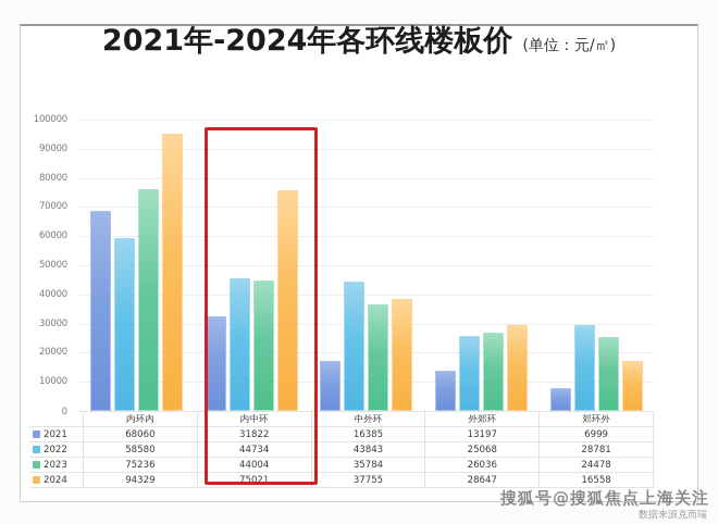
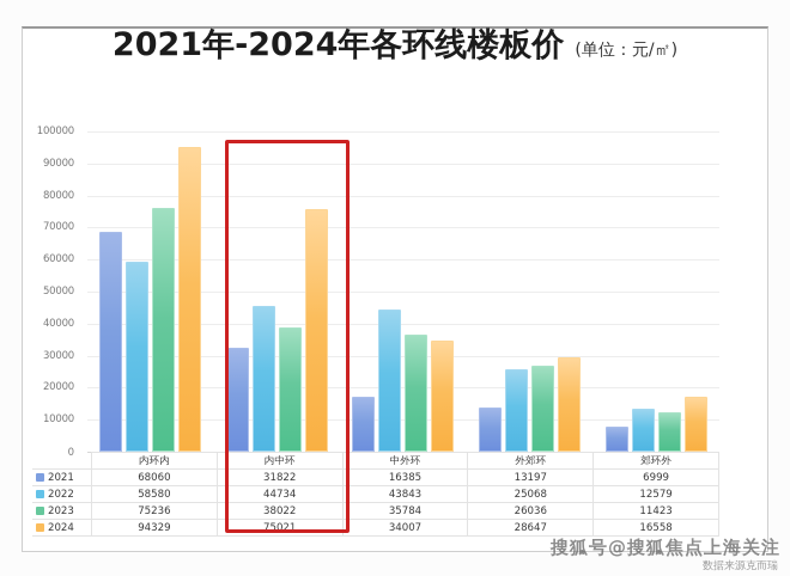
2023/内中环: 44004 -> 38022
2024/中外环: 37755 -> 34007
2022/郊环外: 28781 -> 12579
2023/郊环外: 24478 -> 11423
